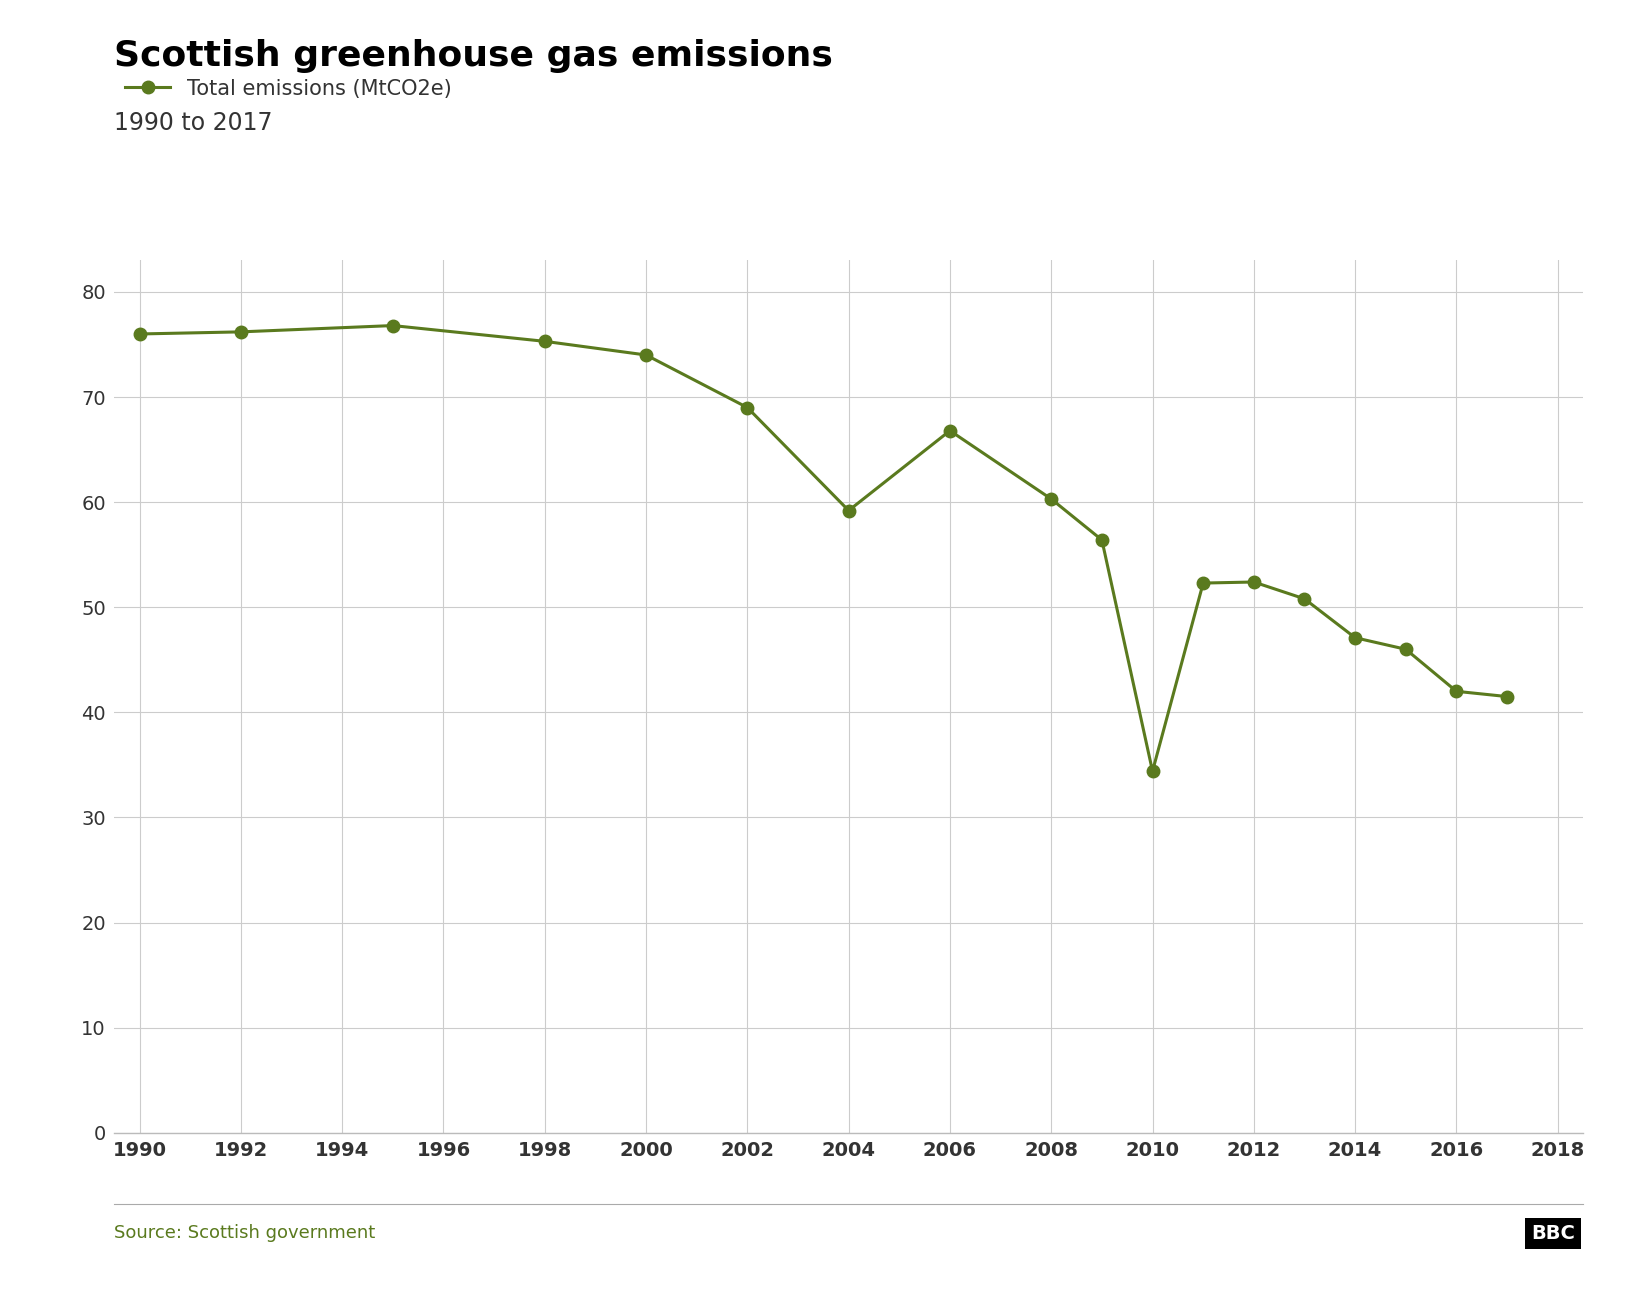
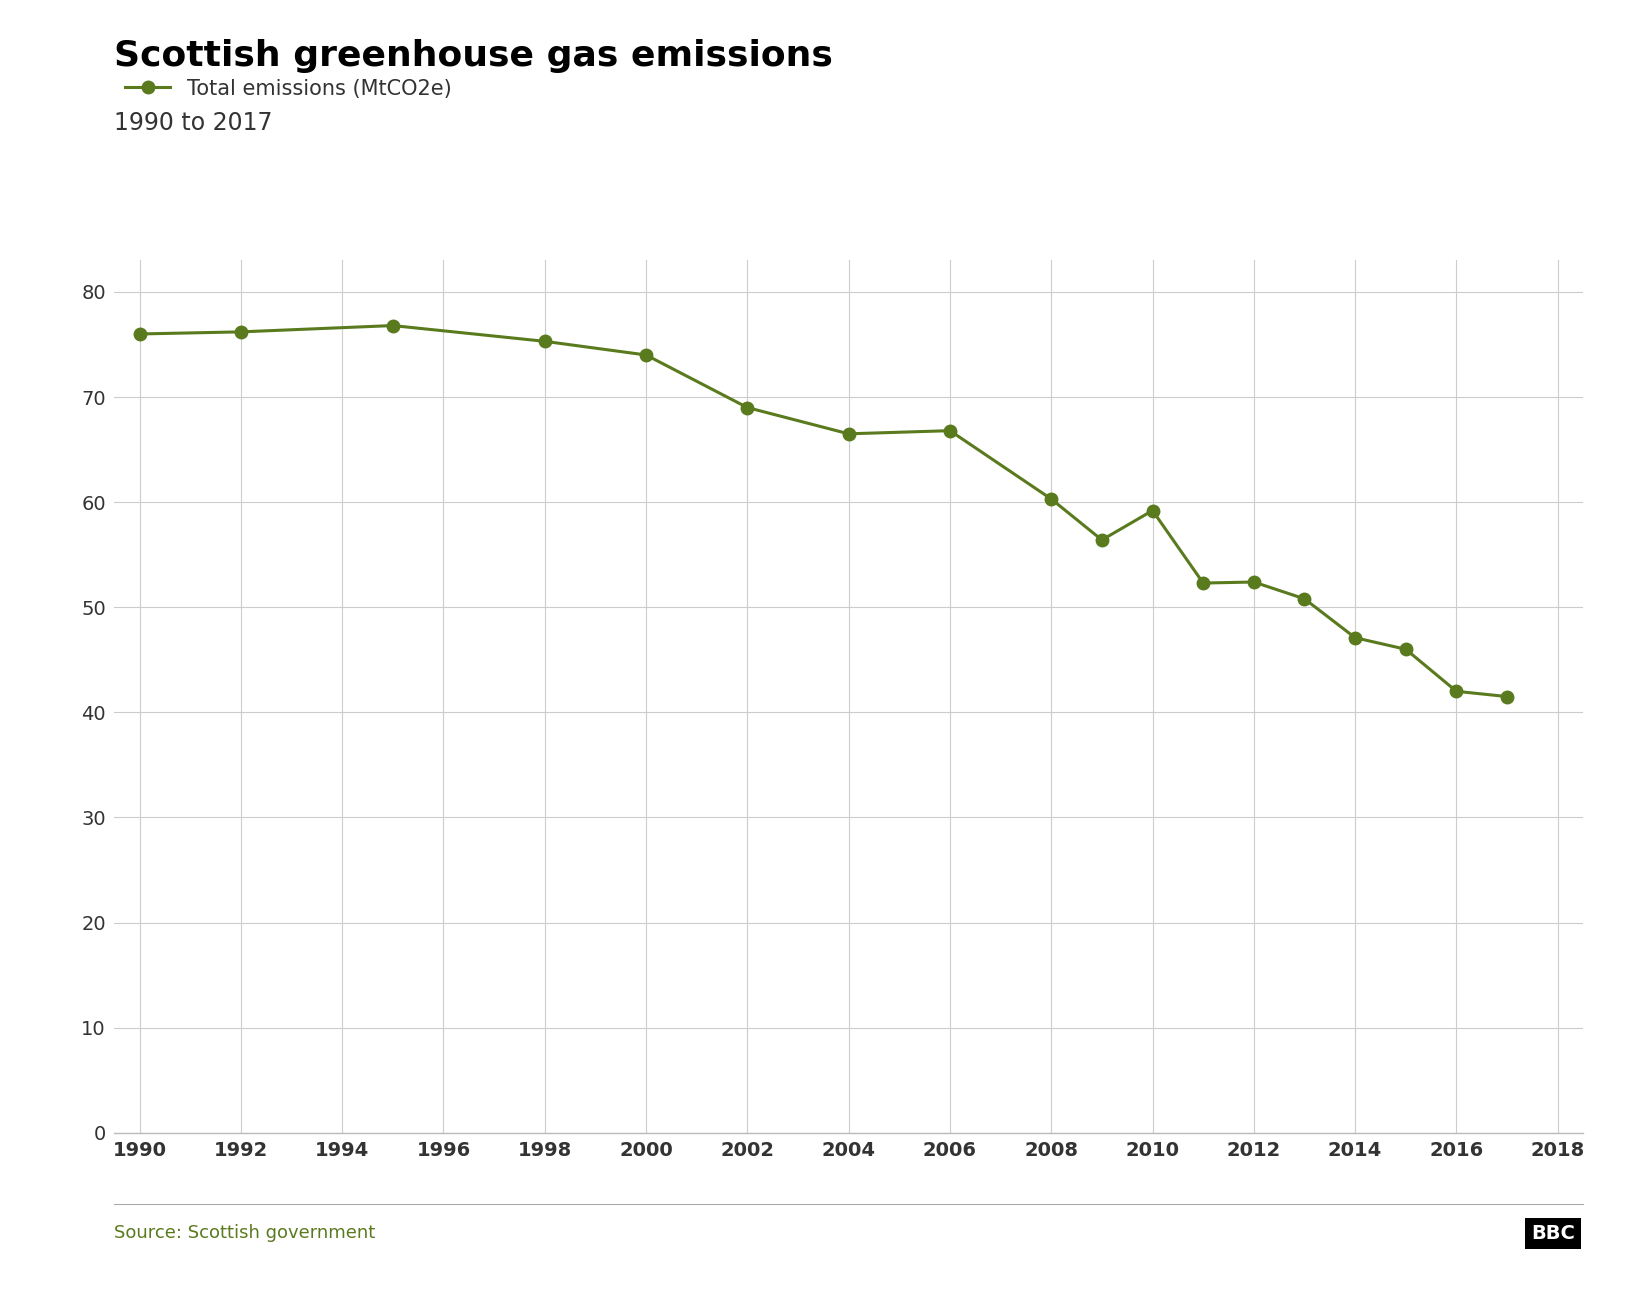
2004: 59.2 -> 66.5
2010: 34.4 -> 59.2
